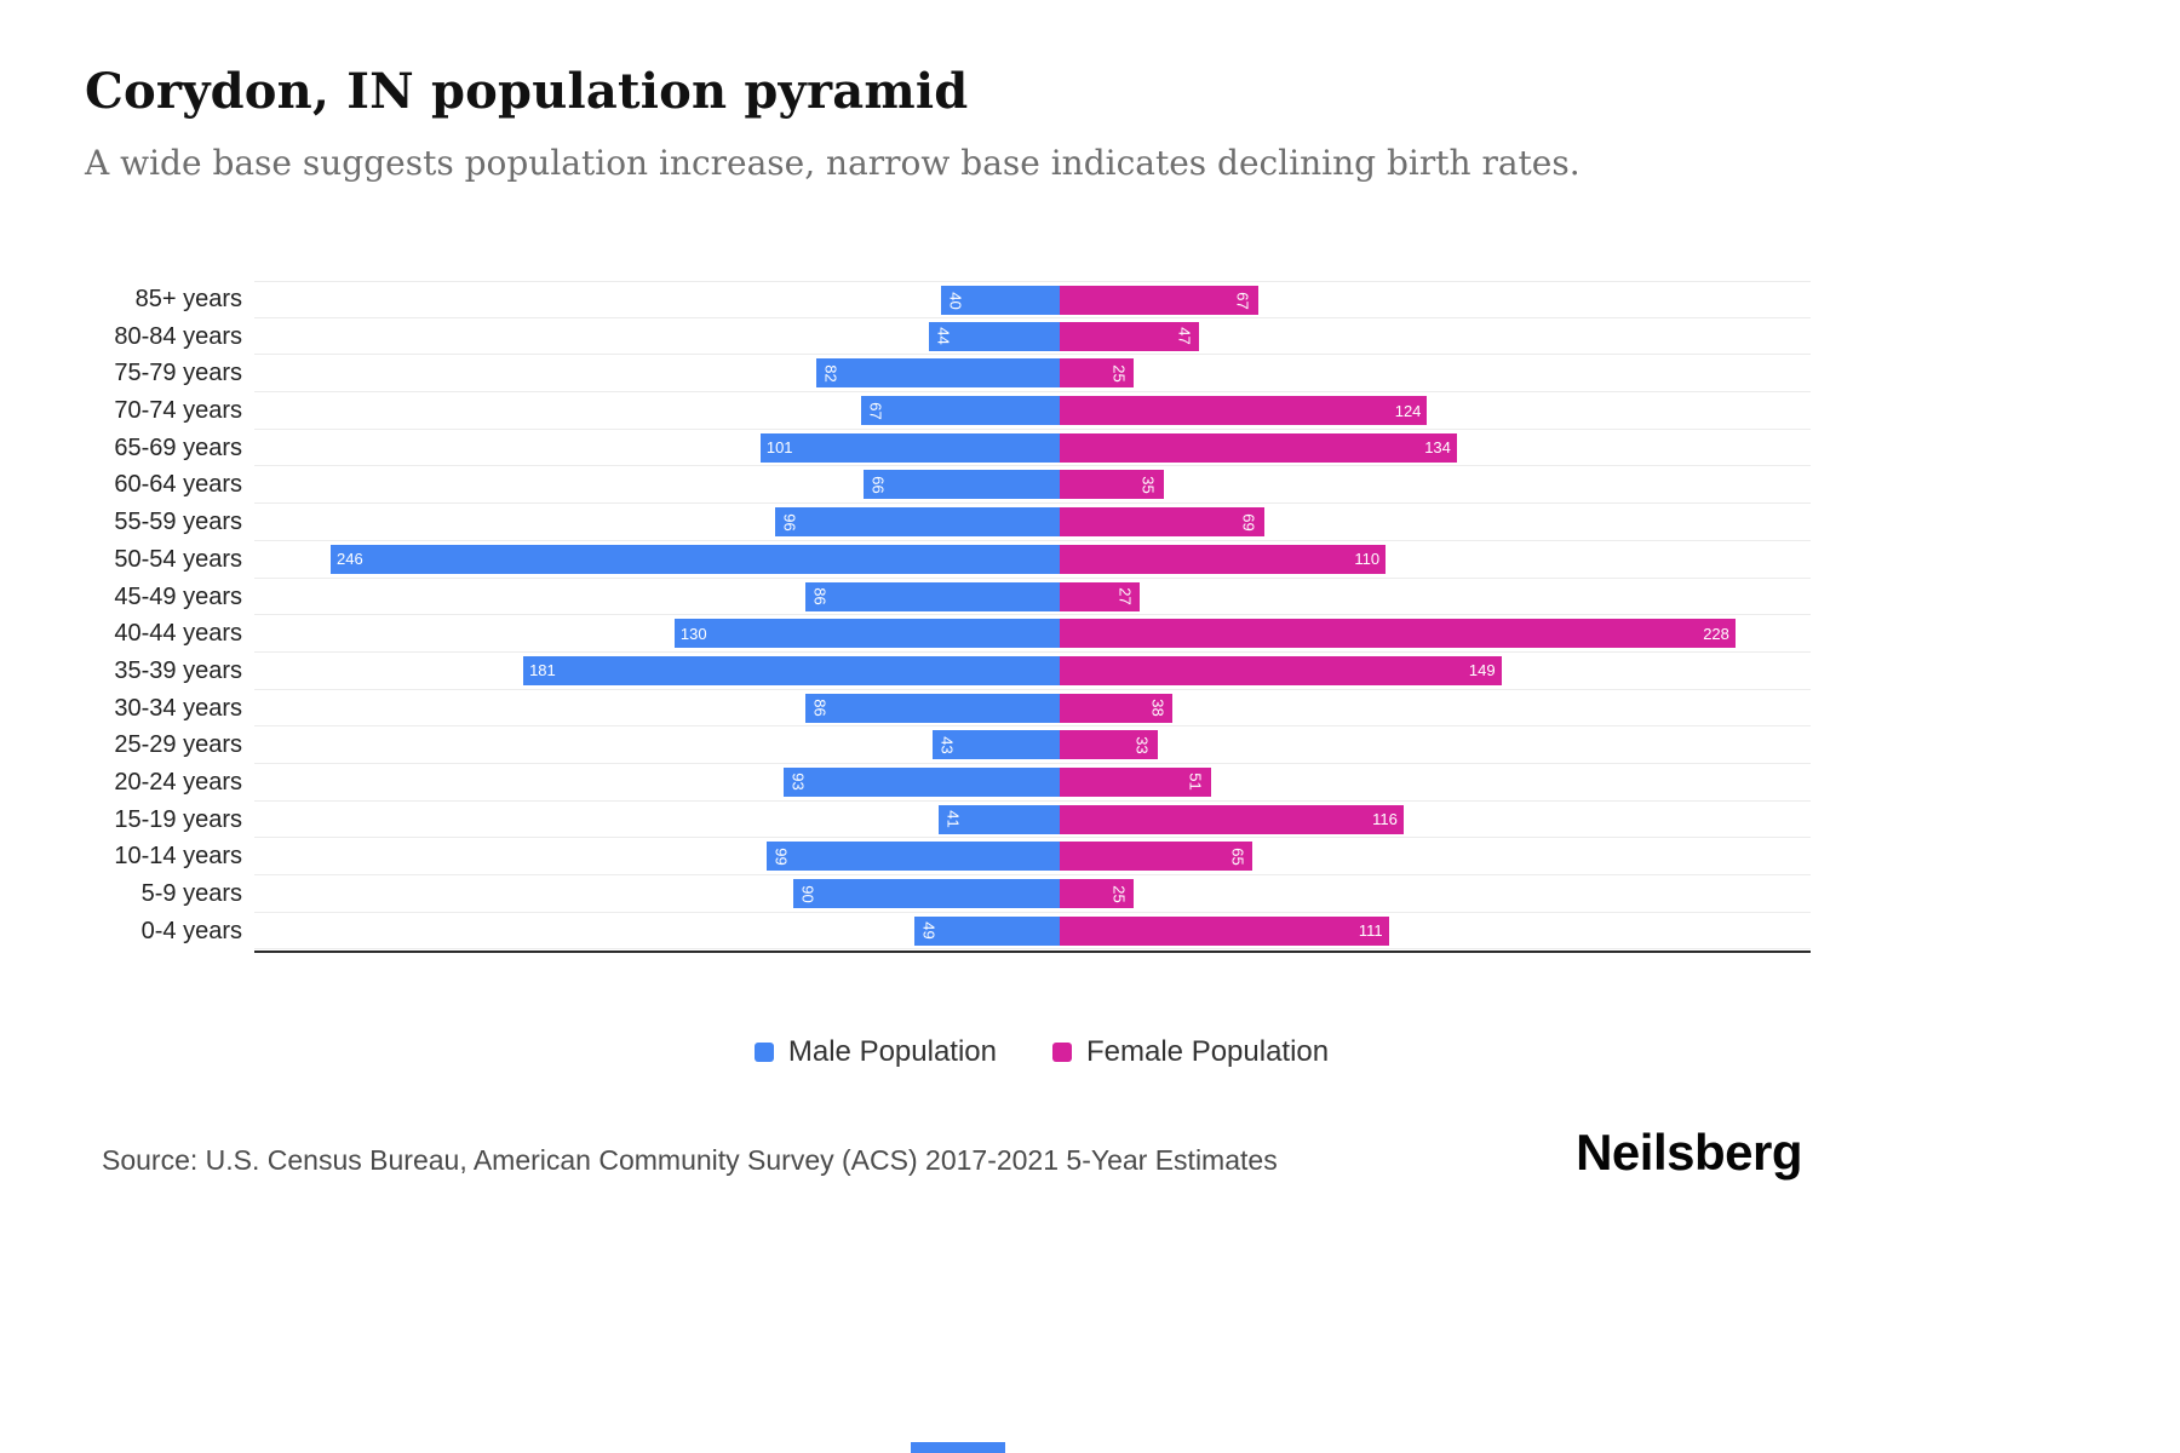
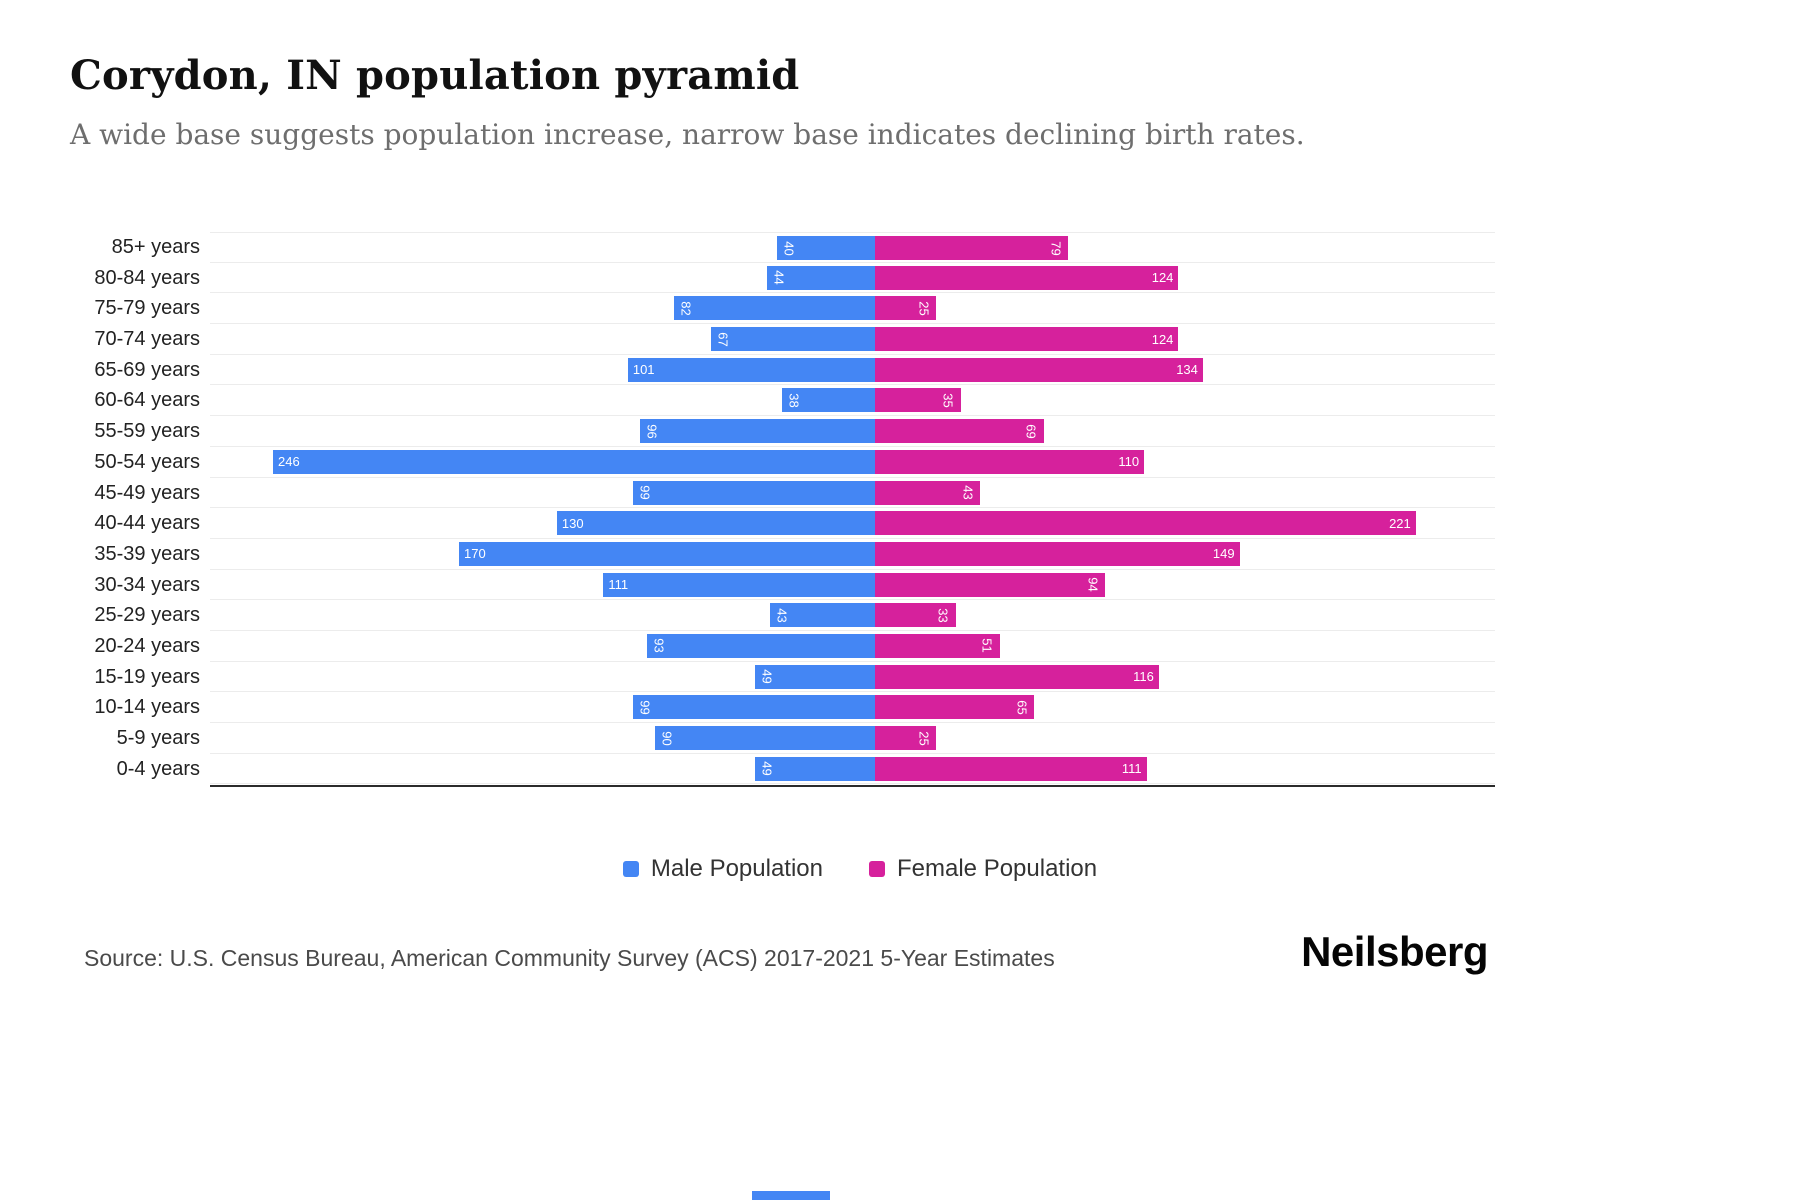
Female Population/85+ years: 67 -> 79
Female Population/80-84 years: 47 -> 124
Male Population/60-64 years: 66 -> 38
Male Population/45-49 years: 86 -> 99
Female Population/45-49 years: 27 -> 43
Female Population/40-44 years: 228 -> 221
Male Population/35-39 years: 181 -> 170
Male Population/30-34 years: 86 -> 111
Female Population/30-34 years: 38 -> 94
Male Population/15-19 years: 41 -> 49
